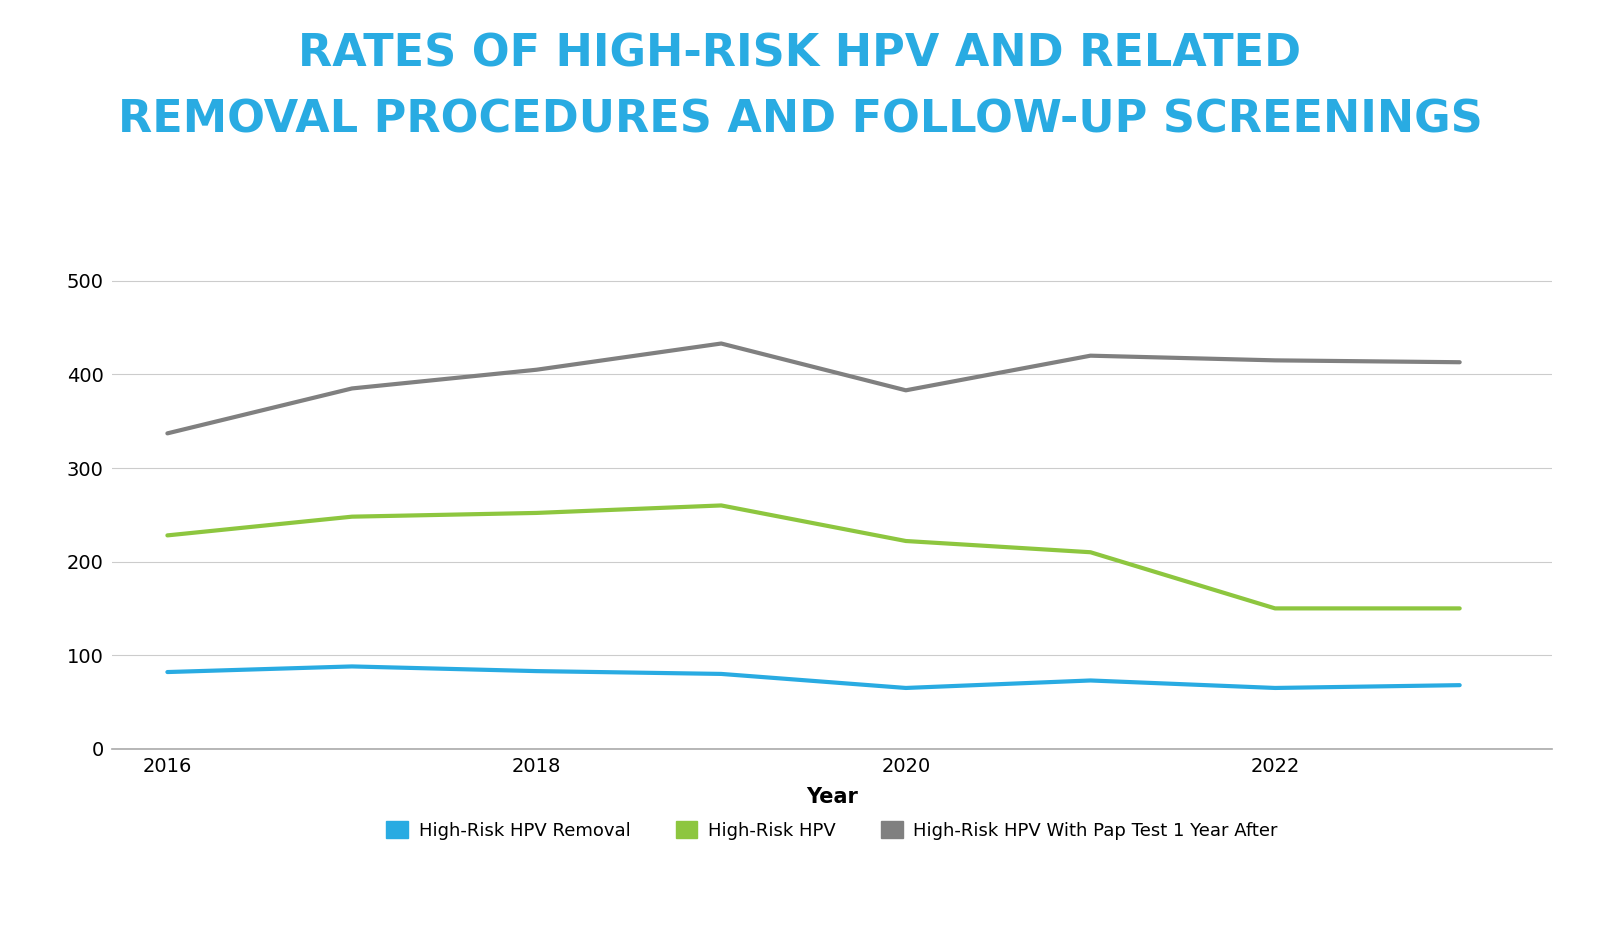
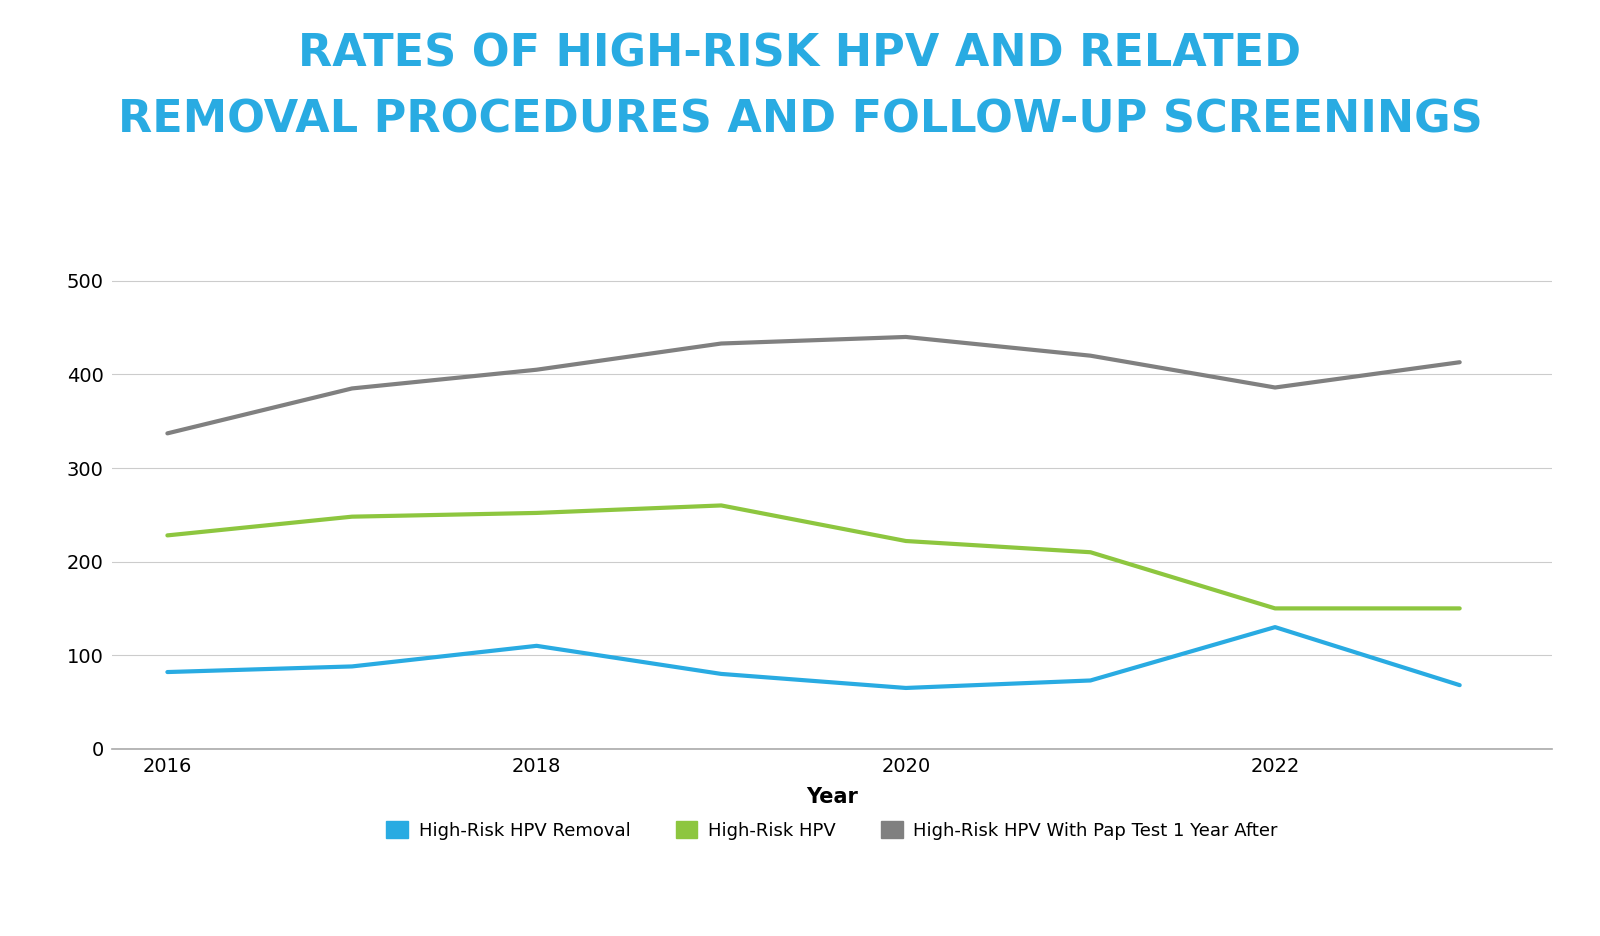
High-Risk HPV Removal/2018: 83 -> 110
High-Risk HPV With Pap Test 1 Year After/2020: 383 -> 440
High-Risk HPV Removal/2022: 65 -> 130
High-Risk HPV With Pap Test 1 Year After/2022: 415 -> 386
